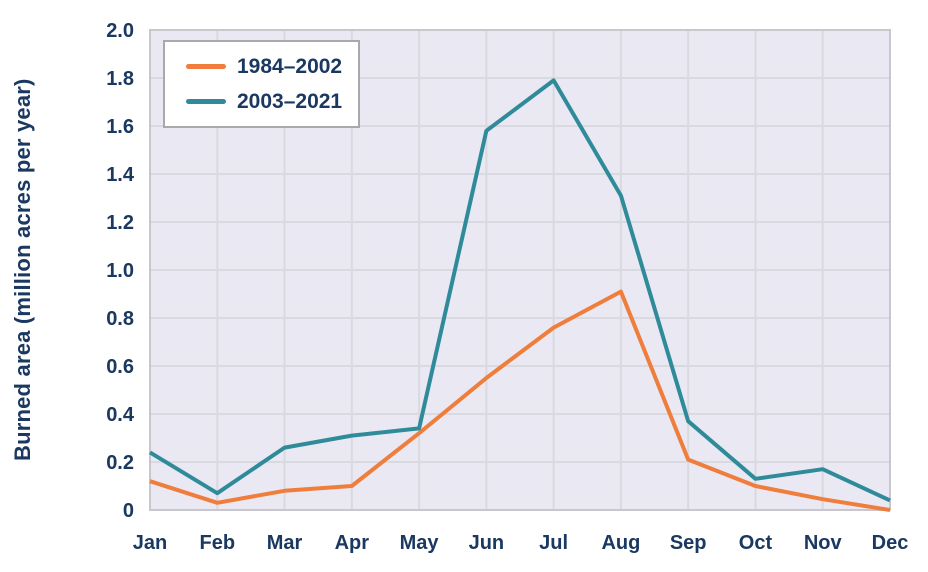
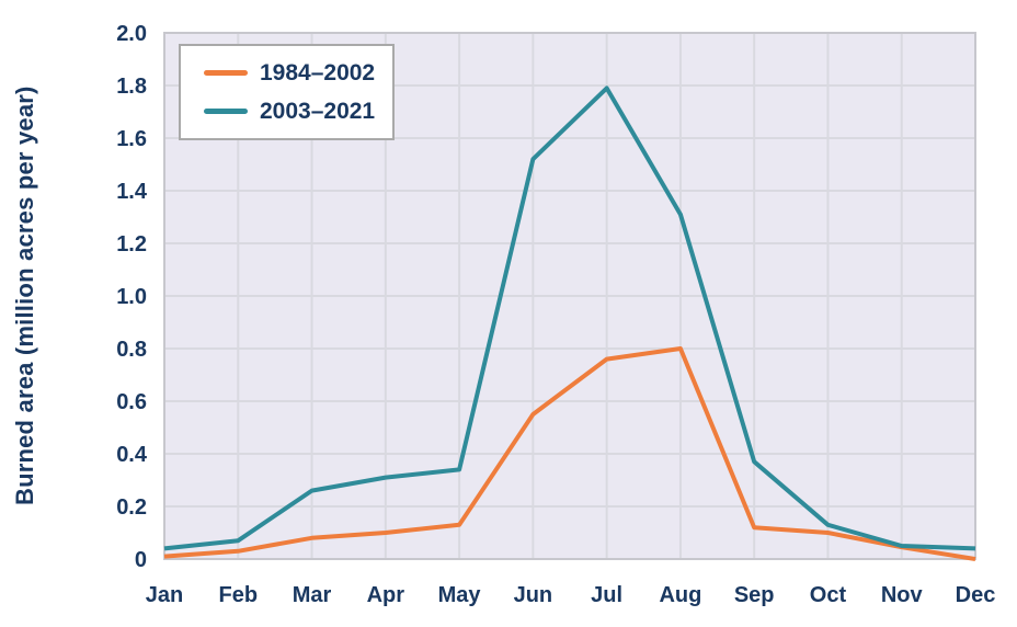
1984–2002/Jan: 0.12 -> 0.01
2003–2021/Jan: 0.24 -> 0.04
1984–2002/May: 0.32 -> 0.13
2003–2021/Jun: 1.58 -> 1.52
1984–2002/Aug: 0.91 -> 0.80
1984–2002/Sep: 0.21 -> 0.12
2003–2021/Nov: 0.17 -> 0.05
